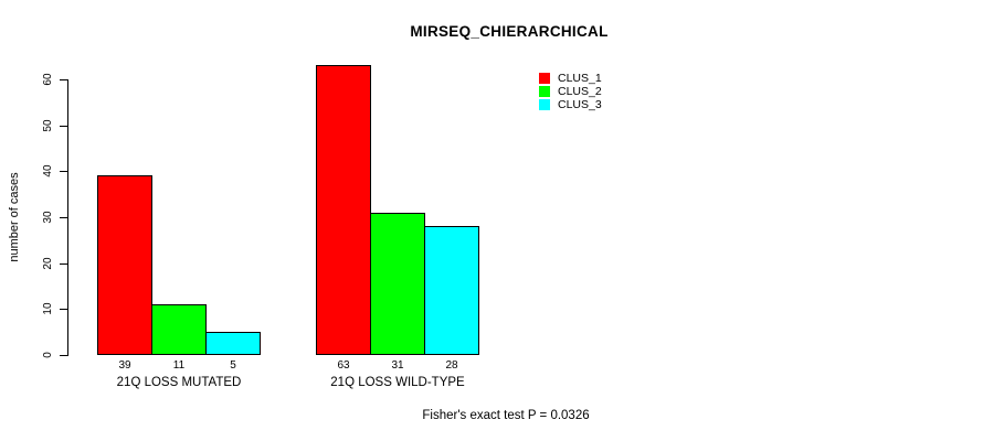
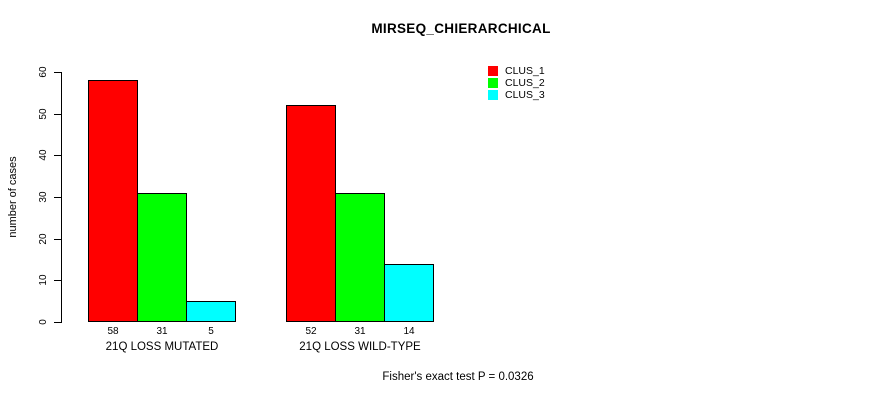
CLUS_1/21Q LOSS MUTATED: 39 -> 58
CLUS_2/21Q LOSS MUTATED: 11 -> 31
CLUS_1/21Q LOSS WILD-TYPE: 63 -> 52
CLUS_3/21Q LOSS WILD-TYPE: 28 -> 14
